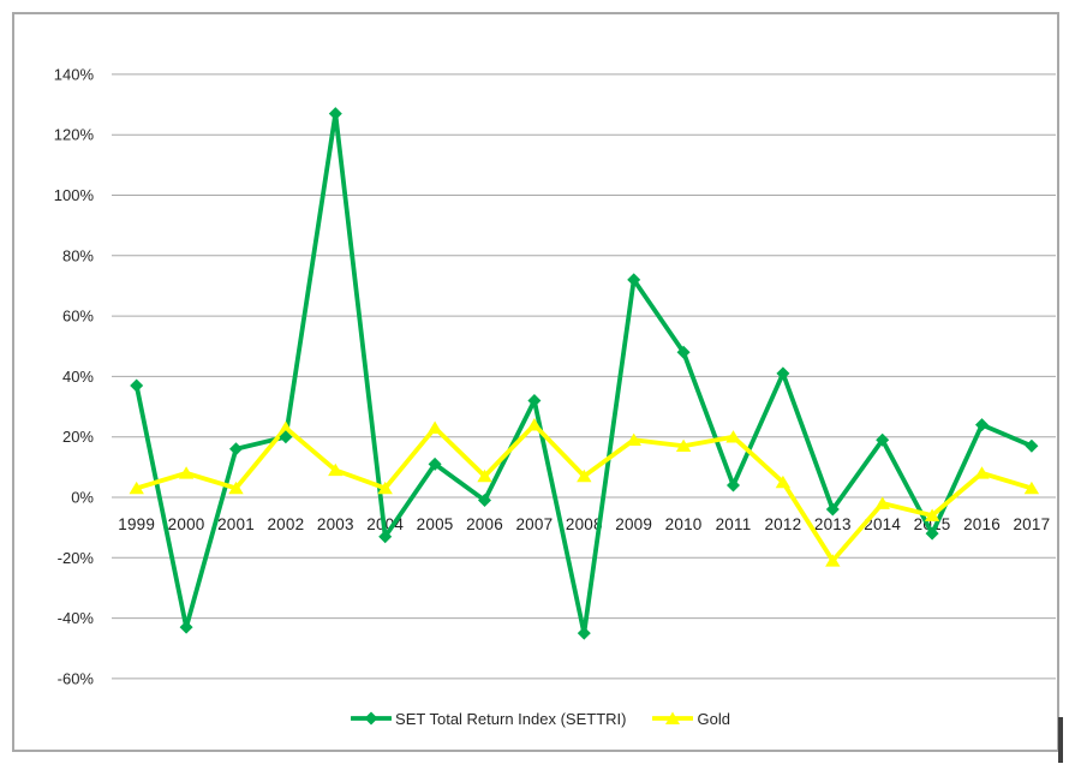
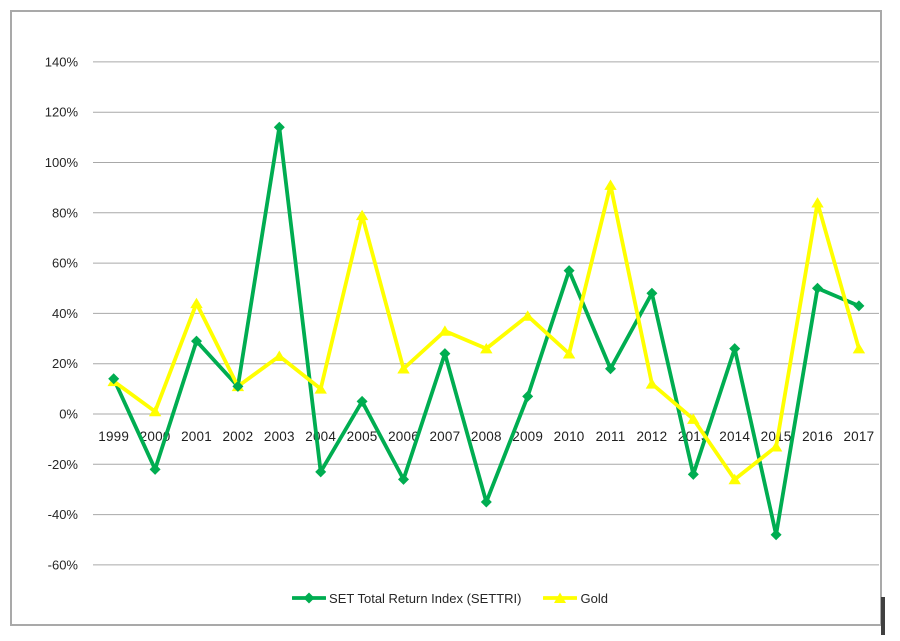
SET Total Return Index (SETTRI)/1999: 37% -> 14%
Gold/1999: 3% -> 13%
SET Total Return Index (SETTRI)/2000: -43% -> -22%
Gold/2000: 8% -> 1%
SET Total Return Index (SETTRI)/2001: 16% -> 29%
Gold/2001: 3% -> 44%
SET Total Return Index (SETTRI)/2002: 20% -> 11%
Gold/2002: 23% -> 11%
SET Total Return Index (SETTRI)/2003: 127% -> 114%
Gold/2003: 9% -> 23%
SET Total Return Index (SETTRI)/2004: -13% -> -23%
Gold/2004: 3% -> 10%
SET Total Return Index (SETTRI)/2005: 11% -> 5%
Gold/2005: 23% -> 79%
SET Total Return Index (SETTRI)/2006: -1% -> -26%
Gold/2006: 7% -> 18%
SET Total Return Index (SETTRI)/2007: 32% -> 24%
Gold/2007: 24% -> 33%
SET Total Return Index (SETTRI)/2008: -45% -> -35%
Gold/2008: 7% -> 26%
SET Total Return Index (SETTRI)/2009: 72% -> 7%
Gold/2009: 19% -> 39%
SET Total Return Index (SETTRI)/2010: 48% -> 57%
Gold/2010: 17% -> 24%
SET Total Return Index (SETTRI)/2011: 4% -> 18%
Gold/2011: 20% -> 91%
SET Total Return Index (SETTRI)/2012: 41% -> 48%
Gold/2012: 5% -> 12%
SET Total Return Index (SETTRI)/2013: -4% -> -24%
Gold/2013: -21% -> -2%
SET Total Return Index (SETTRI)/2014: 19% -> 26%
Gold/2014: -2% -> -26%
SET Total Return Index (SETTRI)/2015: -12% -> -48%
Gold/2015: -6% -> -13%
SET Total Return Index (SETTRI)/2016: 24% -> 50%
Gold/2016: 8% -> 84%
SET Total Return Index (SETTRI)/2017: 17% -> 43%
Gold/2017: 3% -> 26%
